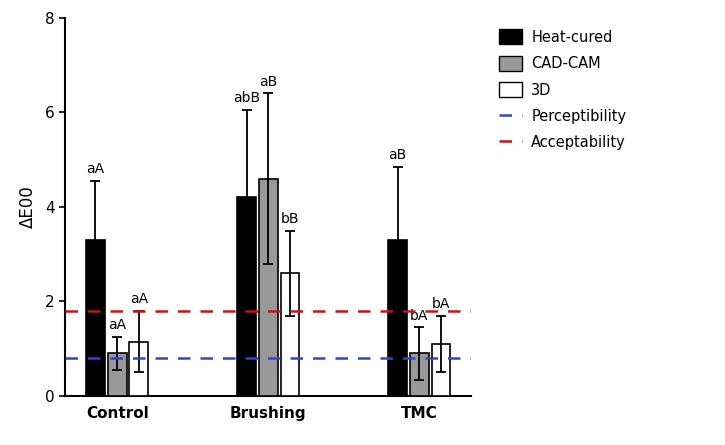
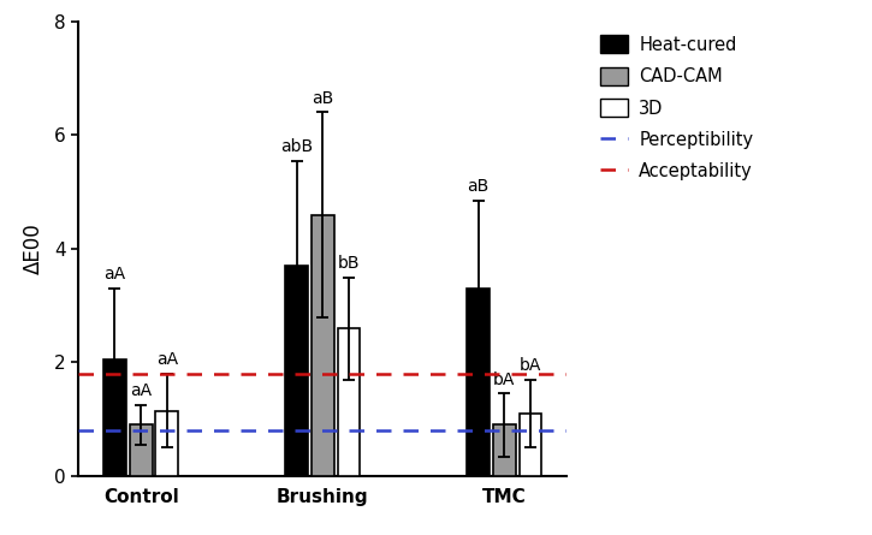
Heat-cured/Control: 3.30 -> 2.05
Heat-cured/Brushing: 4.20 -> 3.70
